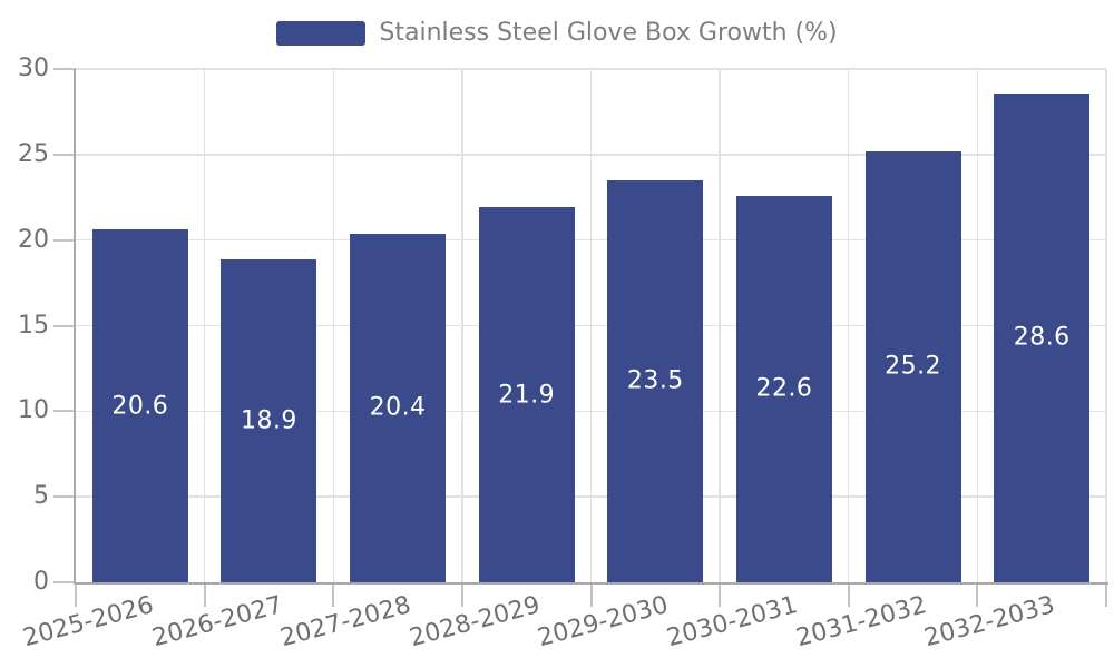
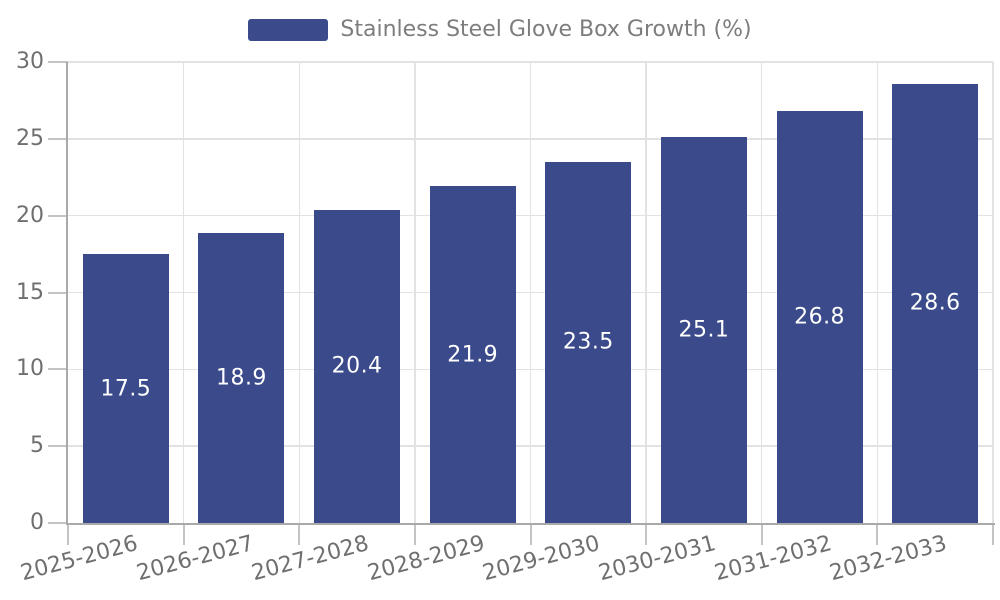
2025-2026: 20.6 -> 17.5
2030-2031: 22.6 -> 25.1
2031-2032: 25.2 -> 26.8
